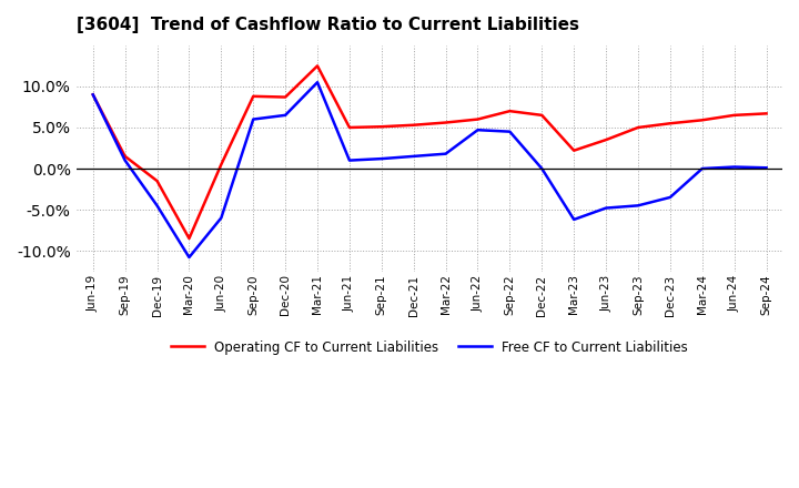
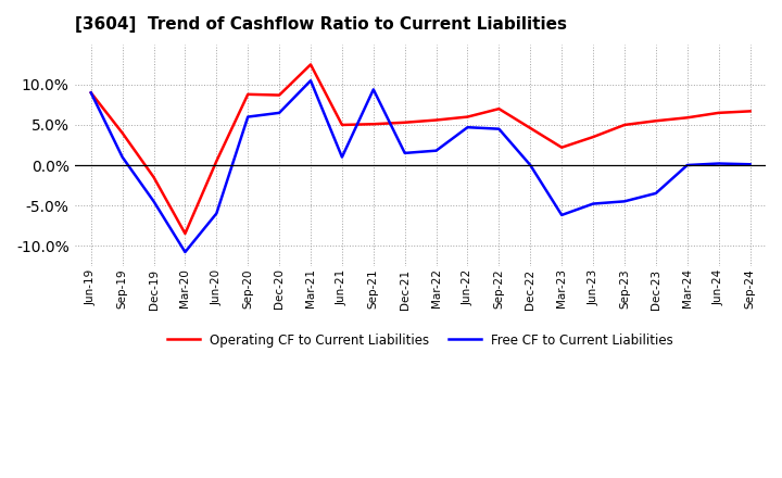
Operating CF to Current Liabilities/Sep-19: 1.5% -> 4.0%
Free CF to Current Liabilities/Sep-21: 1.2% -> 9.4%
Operating CF to Current Liabilities/Dec-22: 6.5% -> 4.6%
